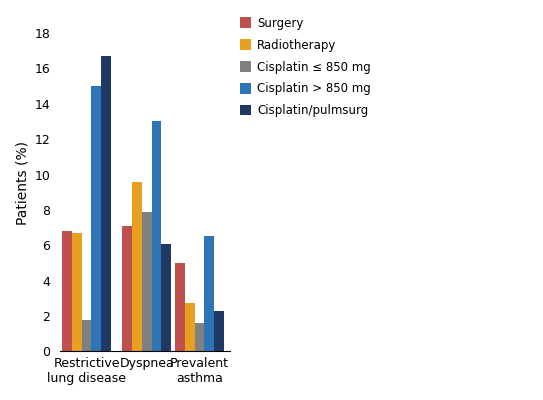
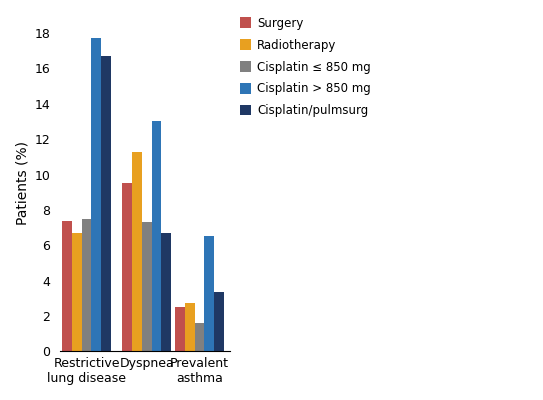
Surgery/Restrictive lung disease: 6.8 -> 7.4
Cisplatin ≤ 850 mg/Restrictive lung disease: 1.8 -> 7.5
Cisplatin > 850 mg/Restrictive lung disease: 15.0 -> 17.7
Surgery/Dyspnea: 7.1 -> 9.5
Radiotherapy/Dyspnea: 9.6 -> 11.3
Cisplatin ≤ 850 mg/Dyspnea: 7.9 -> 7.3
Cisplatin/pulmsurg/Dyspnea: 6.1 -> 6.7
Surgery/Prevalent asthma: 5.0 -> 2.5
Cisplatin/pulmsurg/Prevalent asthma: 2.3 -> 3.4
